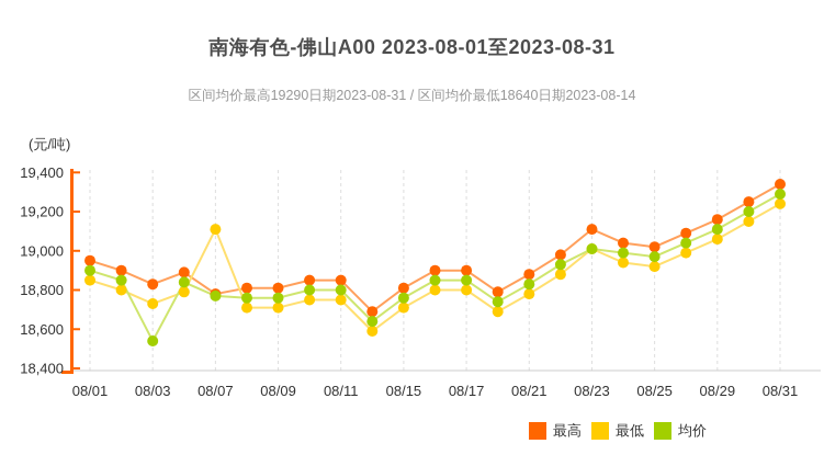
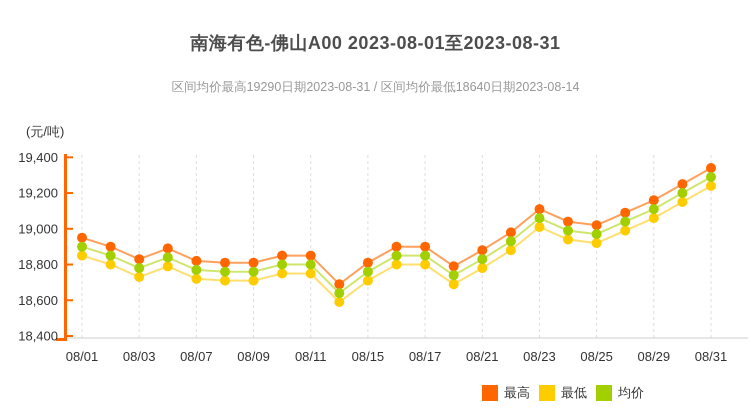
均价/08/03: 18540 -> 18780
最高/08/07: 18780 -> 18820
最低/08/07: 19110 -> 18720
均价/08/23: 19010 -> 19060
